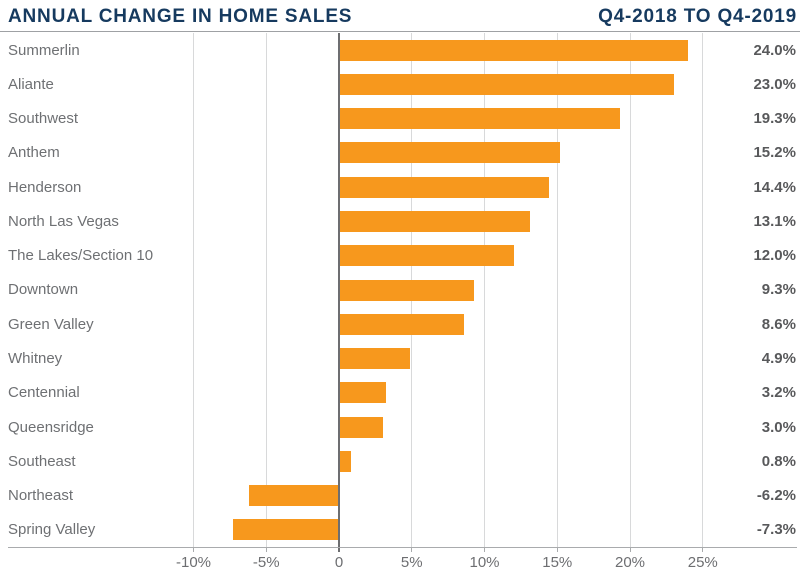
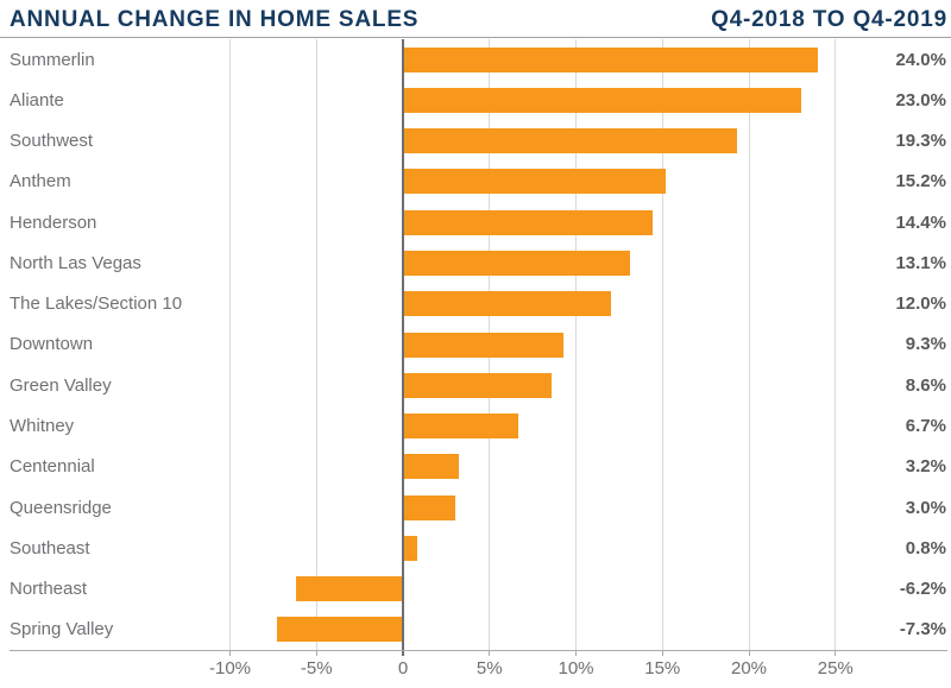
Whitney: 4.9% -> 6.7%
